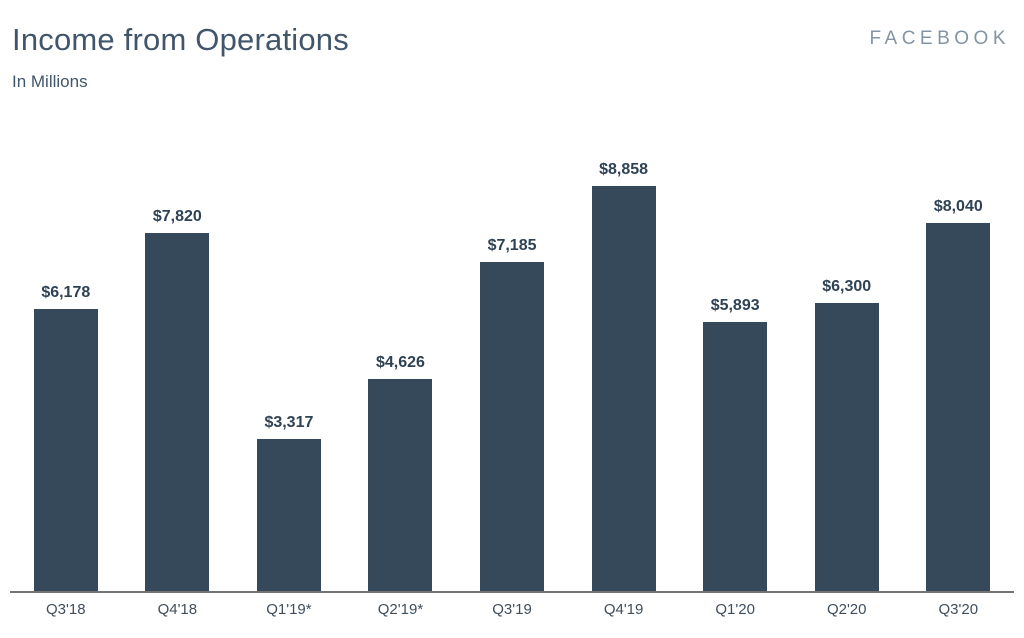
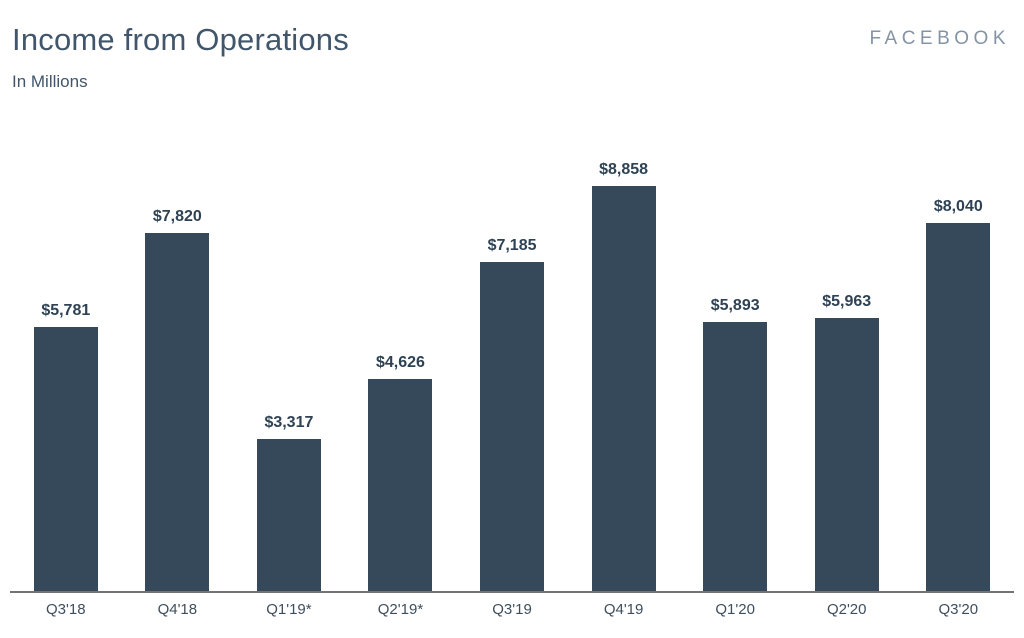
Q3'18: $6,178 -> $5,781
Q2'20: $6,300 -> $5,963
